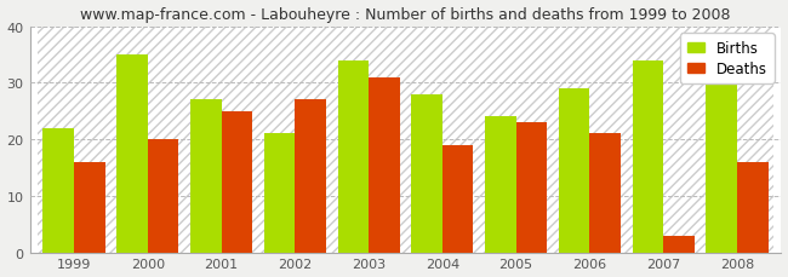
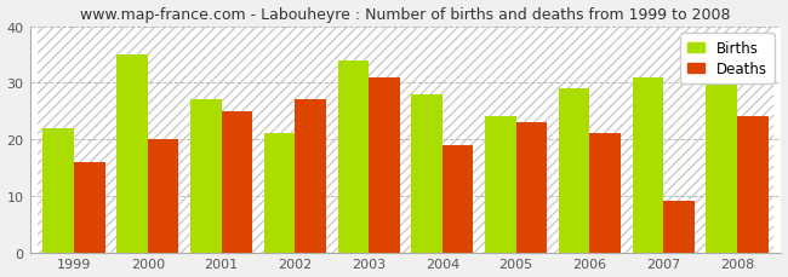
Births/2007: 34 -> 31
Deaths/2007: 3 -> 9
Deaths/2008: 16 -> 24
